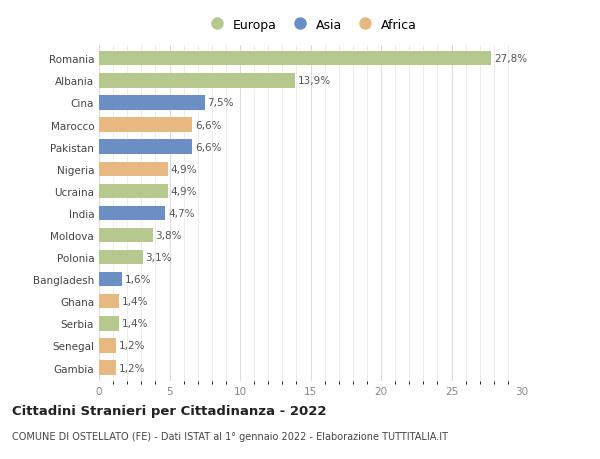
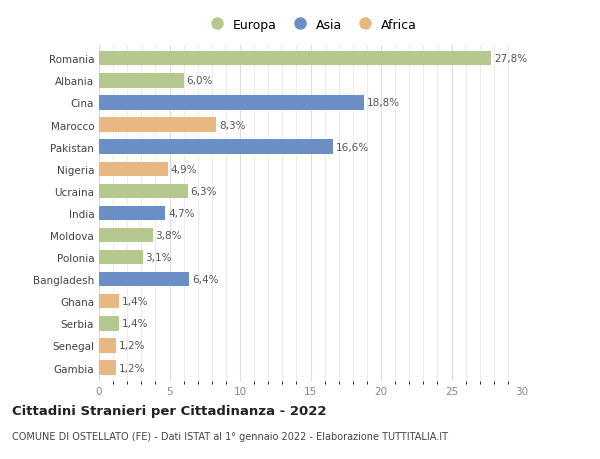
Albania: 13,9% -> 6,0%
Cina: 7,5% -> 18,8%
Marocco: 6,6% -> 8,3%
Pakistan: 6,6% -> 16,6%
Ucraina: 4,9% -> 6,3%
Bangladesh: 1,6% -> 6,4%
